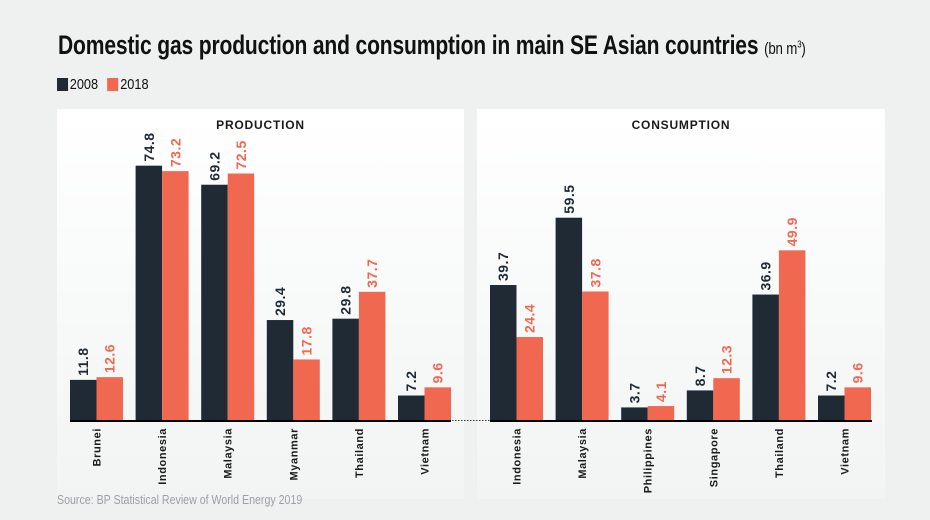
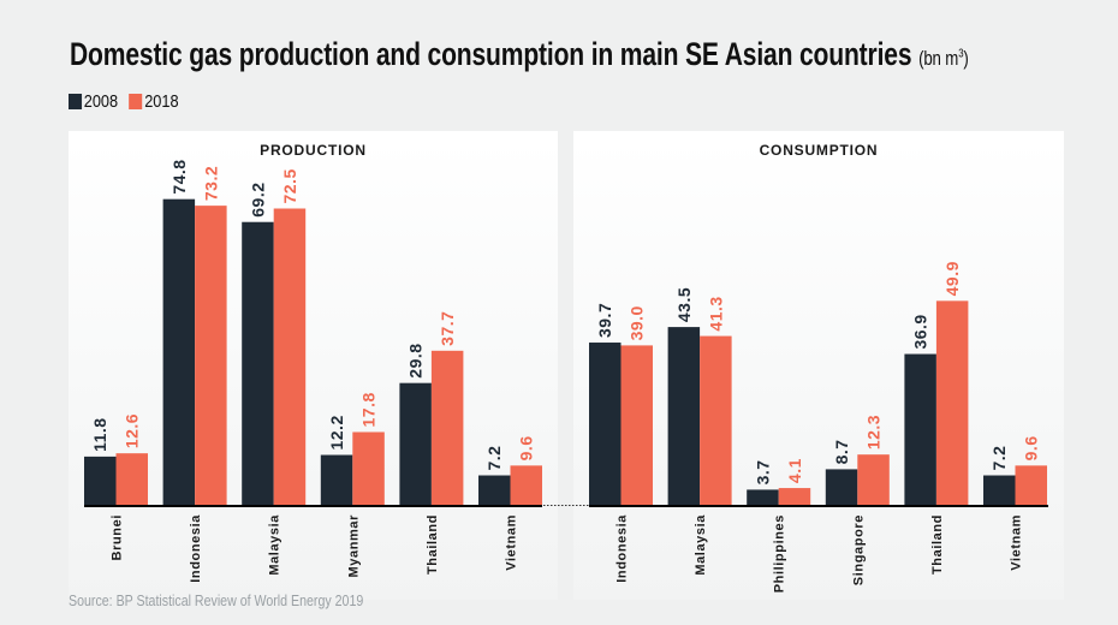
PRODUCTION/2008/Myanmar: 29.4 -> 12.2
CONSUMPTION/2018/Indonesia: 24.4 -> 39.0
CONSUMPTION/2008/Malaysia: 59.5 -> 43.5
CONSUMPTION/2018/Malaysia: 37.8 -> 41.3
